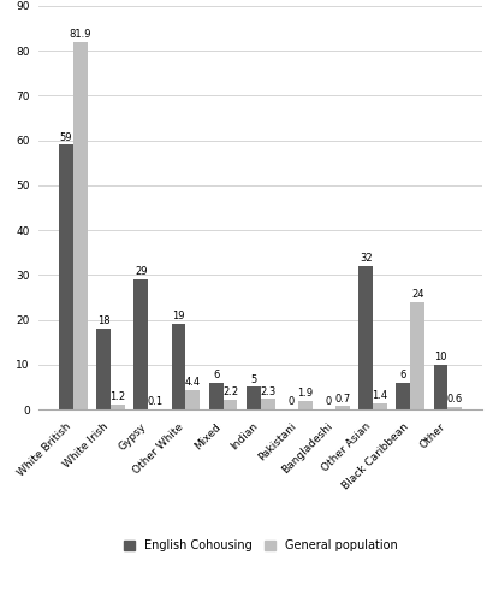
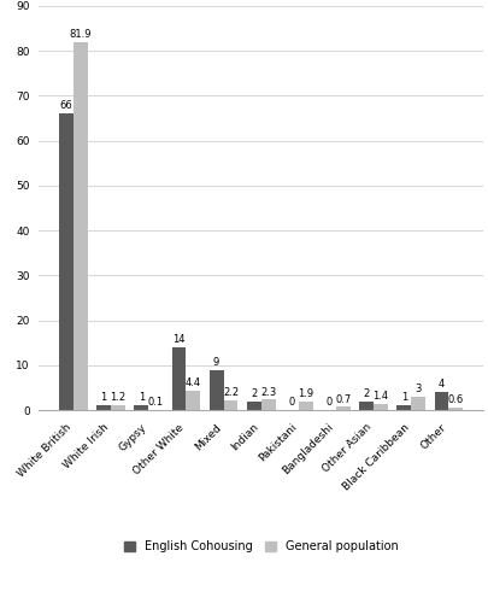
English Cohousing/White British: 59 -> 66
English Cohousing/White Irish: 18 -> 1
English Cohousing/Gypsy: 29 -> 1
English Cohousing/Other White: 19 -> 14
English Cohousing/Mixed: 6 -> 9
English Cohousing/Indian: 5 -> 2
English Cohousing/Other Asian: 32 -> 2
English Cohousing/Black Caribbean: 6 -> 1
General population/Black Caribbean: 24 -> 3
English Cohousing/Other: 10 -> 4
